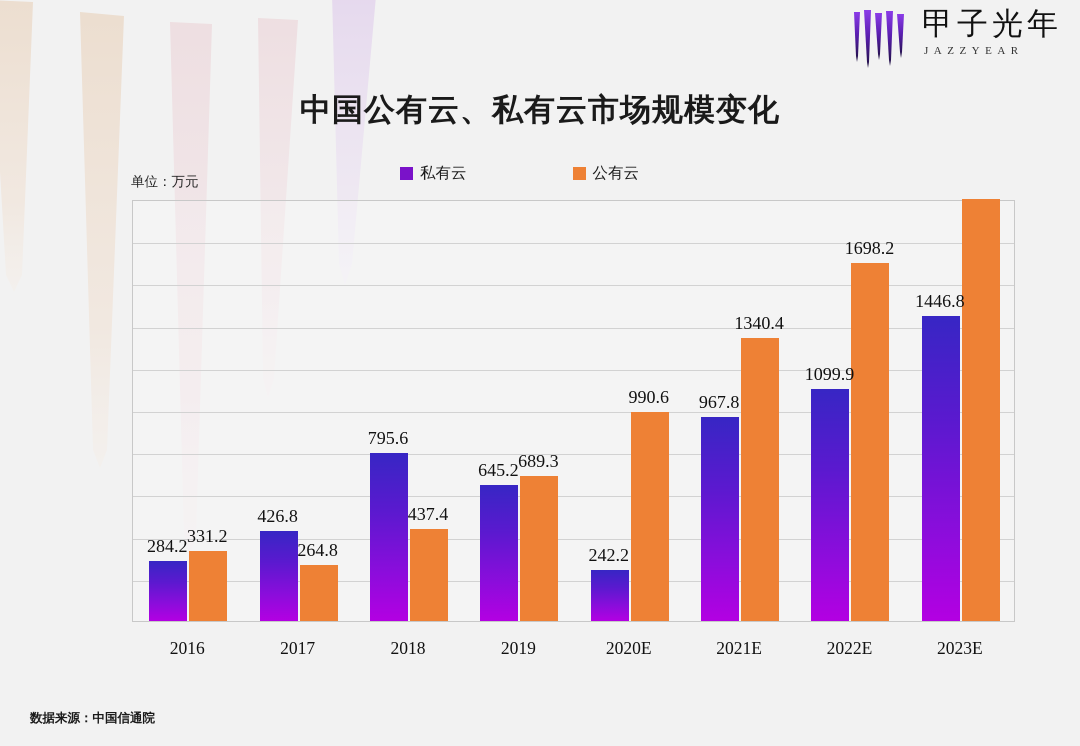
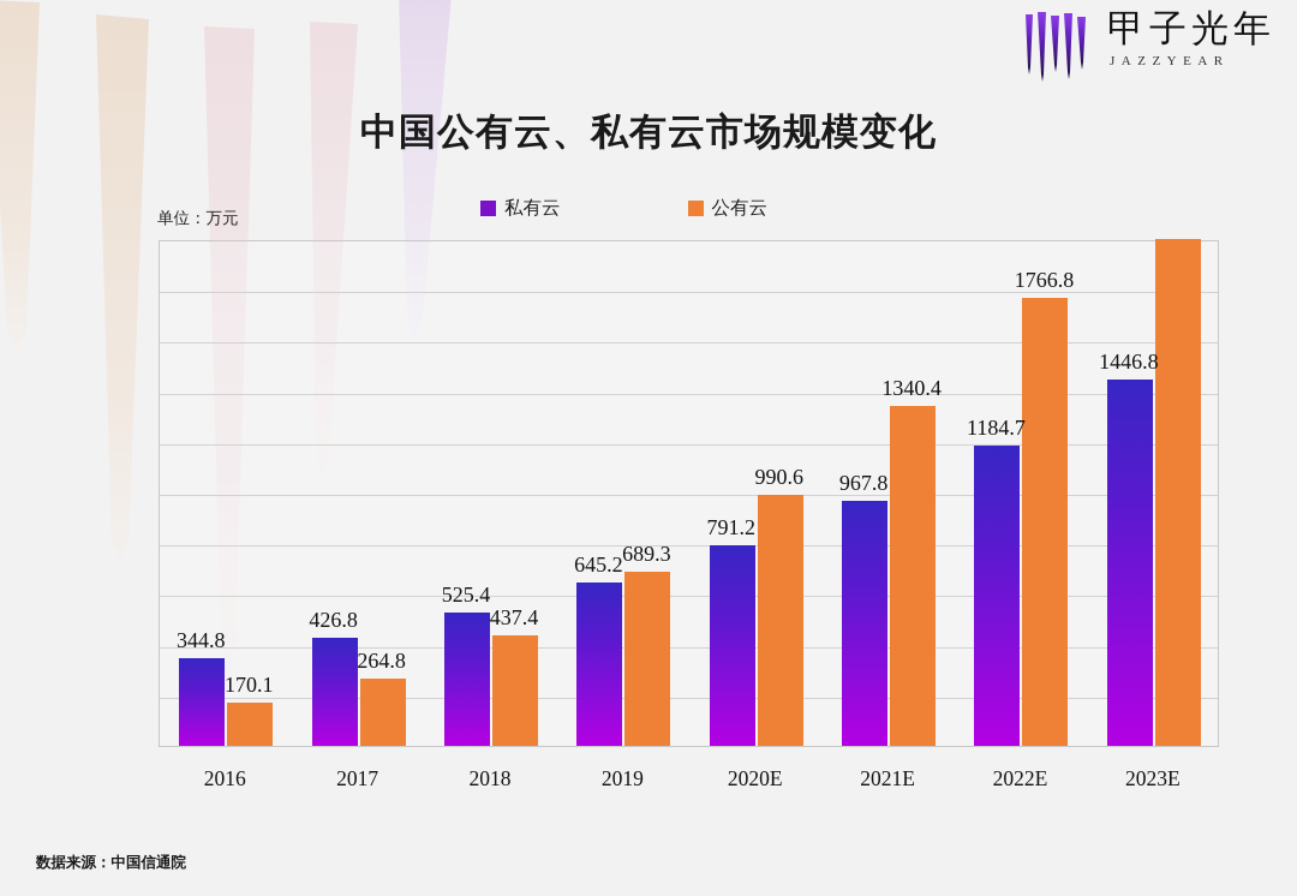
私有云/2016: 284.2 -> 344.8
公有云/2016: 331.2 -> 170.1
私有云/2018: 795.6 -> 525.4
私有云/2020E: 242.2 -> 791.2
私有云/2022E: 1099.9 -> 1184.7
公有云/2022E: 1698.2 -> 1766.8
